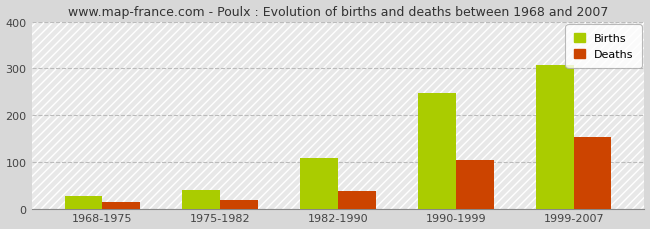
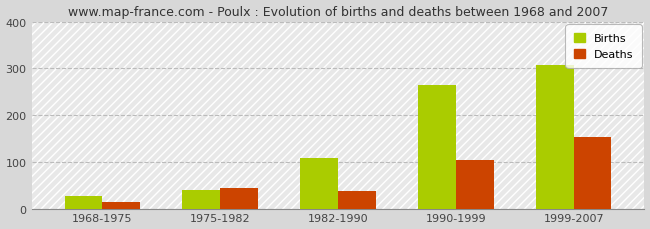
Deaths/1975-1982: 18 -> 45
Births/1990-1999: 248 -> 265
